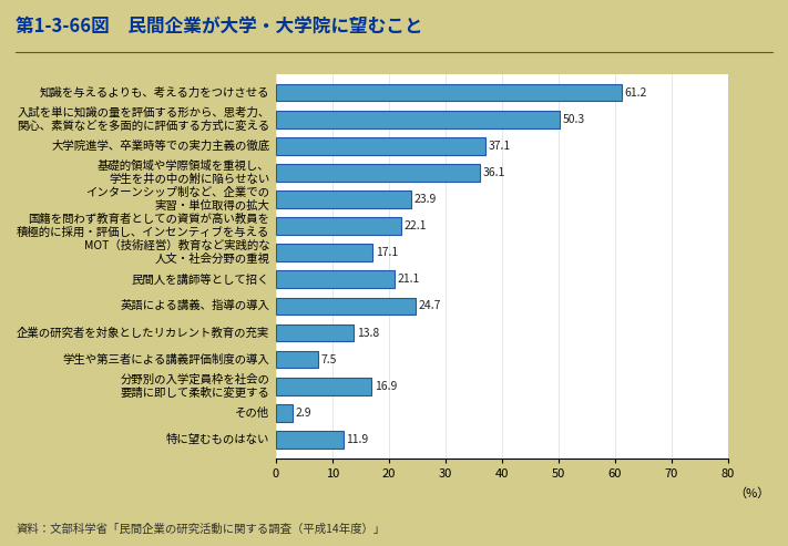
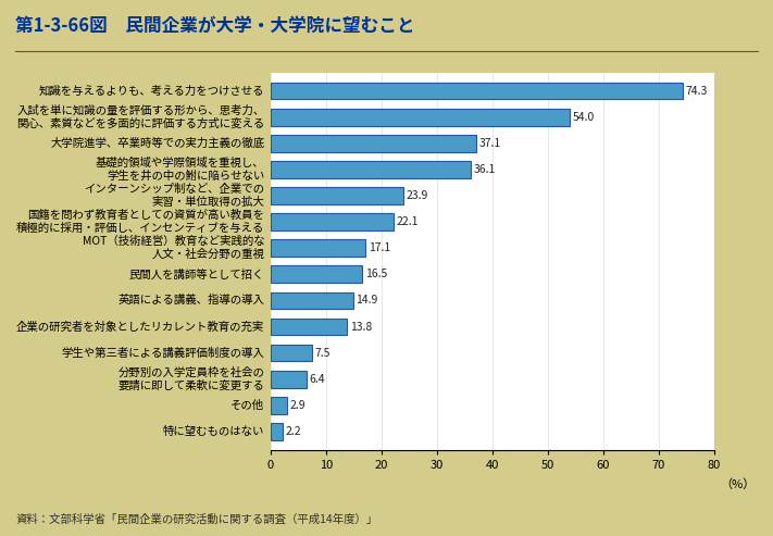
知識を与えるよりも、考える力をつけさせる: 61.2 -> 74.3
入試を単に知識の量を評価する形から、思考力、 関心、素質などを多面的に評価する方式に変える: 50.3 -> 54.0
民間人を講師等として招く: 21.1 -> 16.5
英語による講義、指導の導入: 24.7 -> 14.9
分野別の入学定員枠を社会の 要請に即して柔軟に変更する: 16.9 -> 6.4
特に望むものはない: 11.9 -> 2.2
